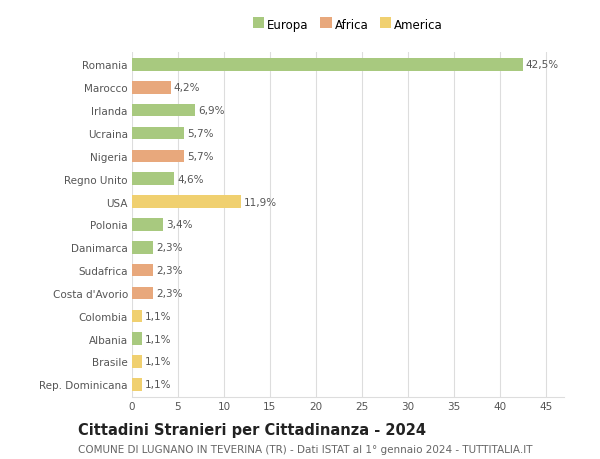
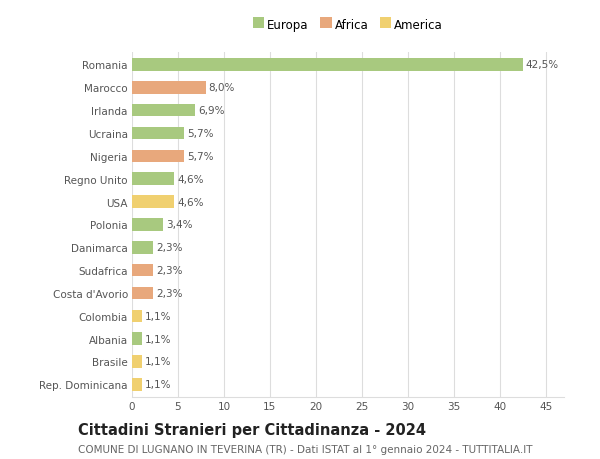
Marocco: 4,2% -> 8,0%
USA: 11,9% -> 4,6%
